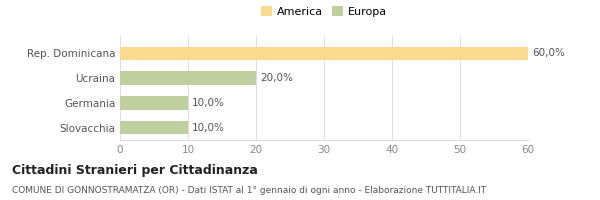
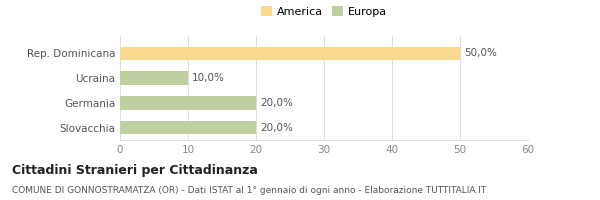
Rep. Dominicana: 60,0% -> 50,0%
Ucraina: 20,0% -> 10,0%
Germania: 10,0% -> 20,0%
Slovacchia: 10,0% -> 20,0%
